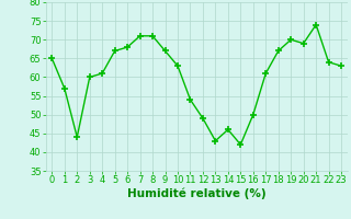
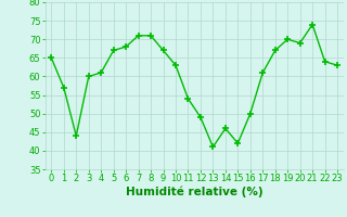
13: 43 -> 41
